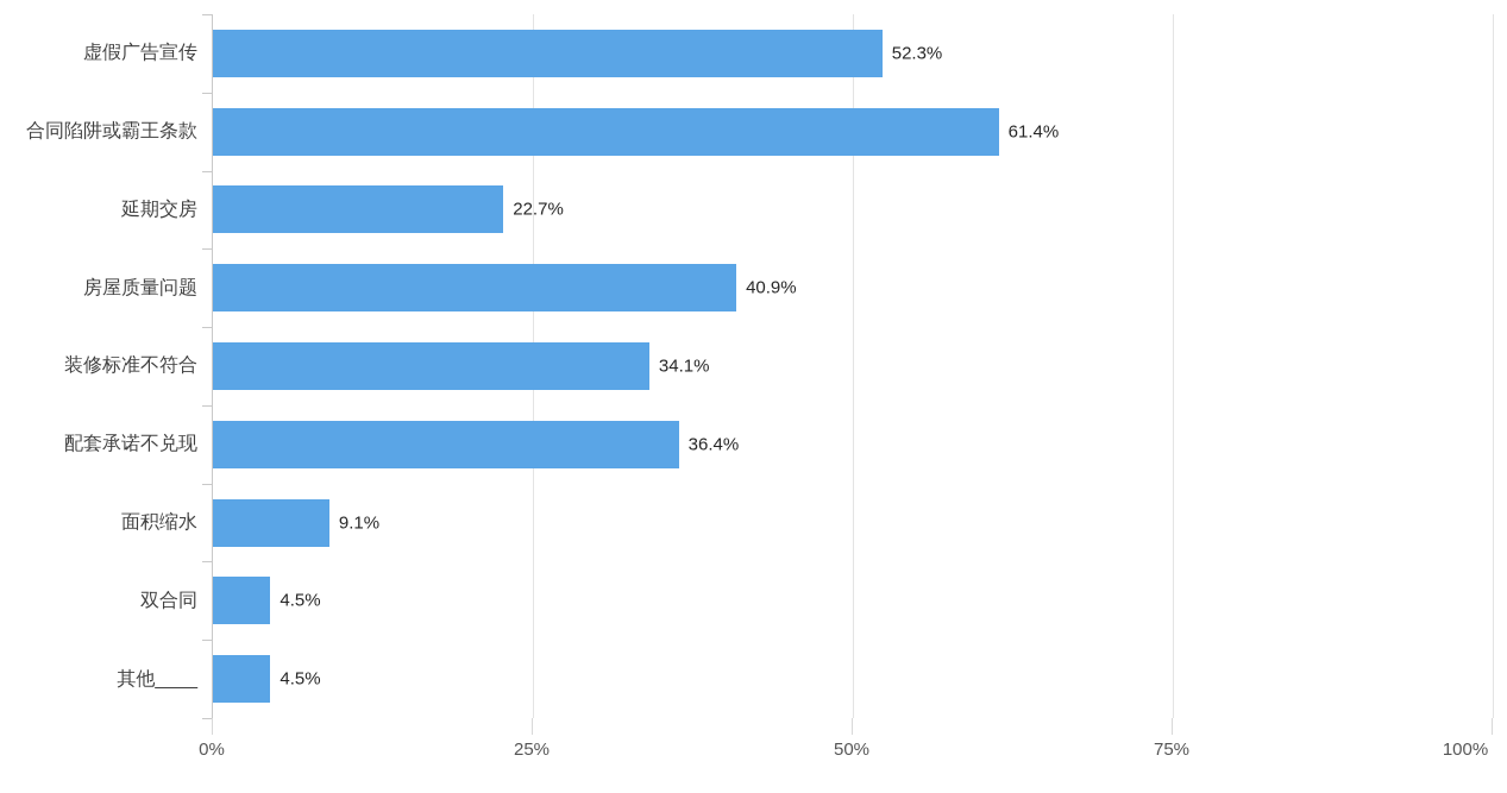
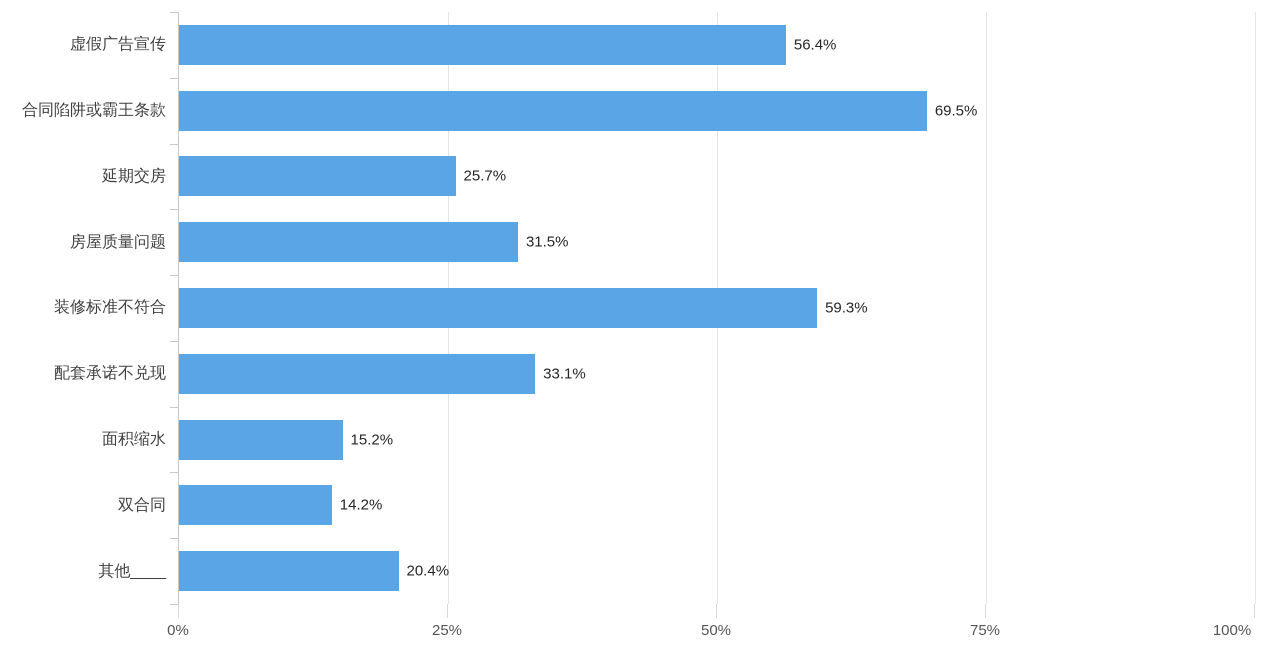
虚假广告宣传: 52.3% -> 56.4%
合同陷阱或霸王条款: 61.4% -> 69.5%
延期交房: 22.7% -> 25.7%
房屋质量问题: 40.9% -> 31.5%
装修标准不符合: 34.1% -> 59.3%
配套承诺不兑现: 36.4% -> 33.1%
面积缩水: 9.1% -> 15.2%
双合同: 4.5% -> 14.2%
其他____: 4.5% -> 20.4%
